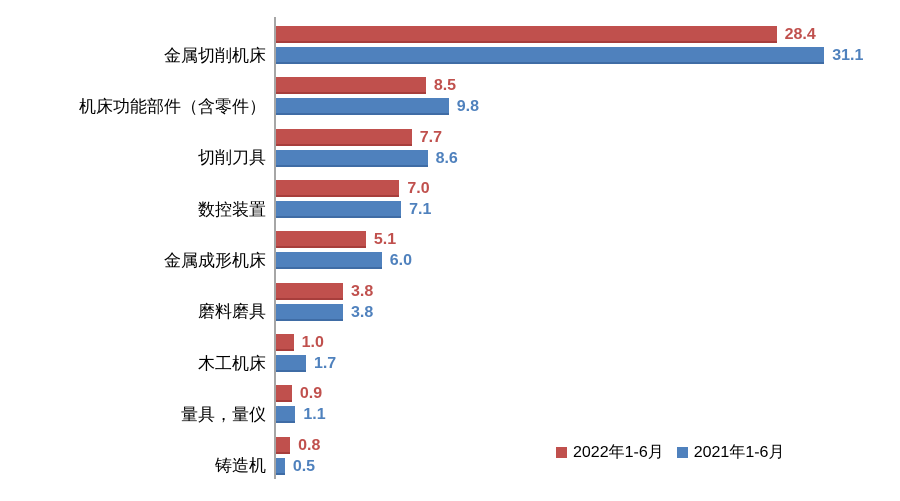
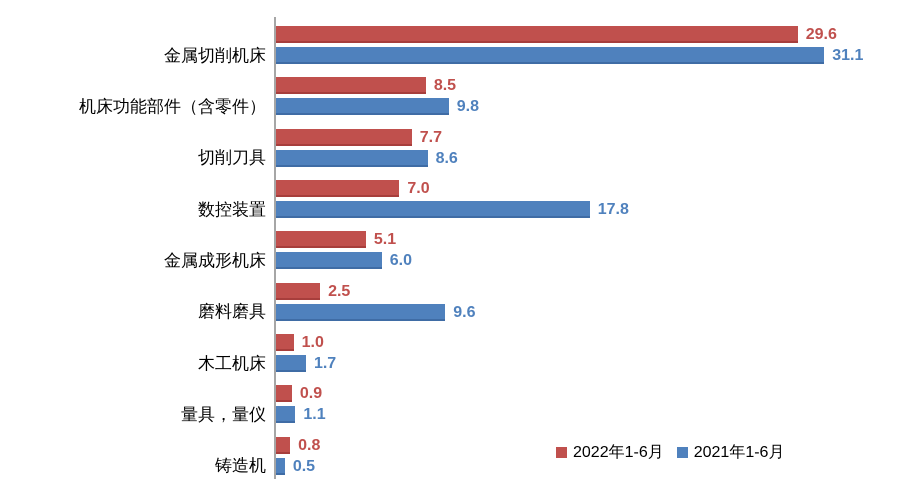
2022年1-6月/金属切削机床: 28.4 -> 29.6
2021年1-6月/数控装置: 7.1 -> 17.8
2022年1-6月/磨料磨具: 3.8 -> 2.5
2021年1-6月/磨料磨具: 3.8 -> 9.6
